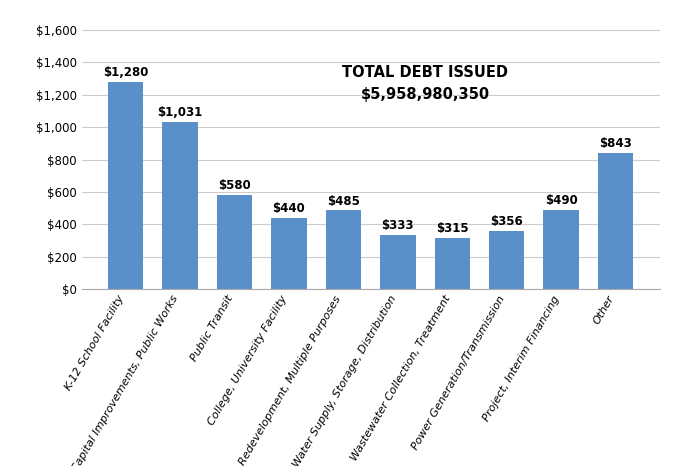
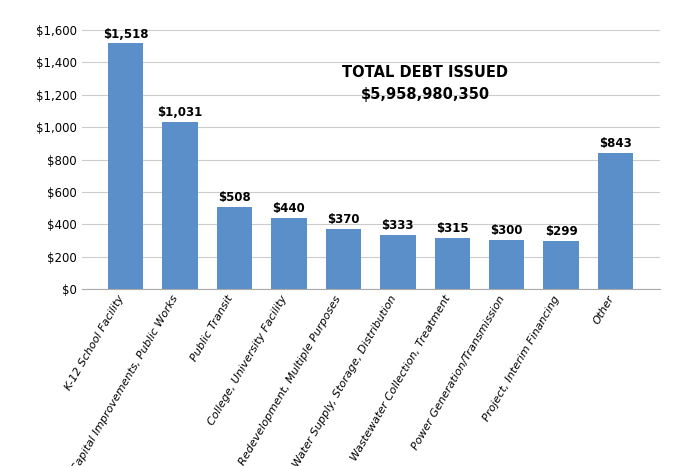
K-12 School Facility: $1,280 -> $1,518
Public Transit: $580 -> $508
Redevelopment, Multiple Purposes: $485 -> $370
Power Generation/Transmission: $356 -> $300
Project, Interim Financing: $490 -> $299
